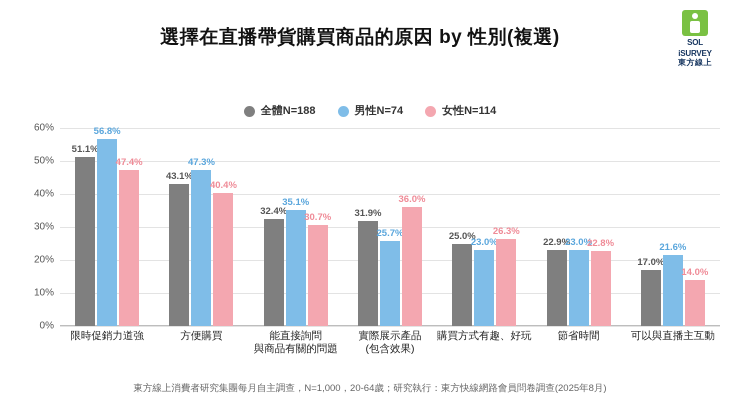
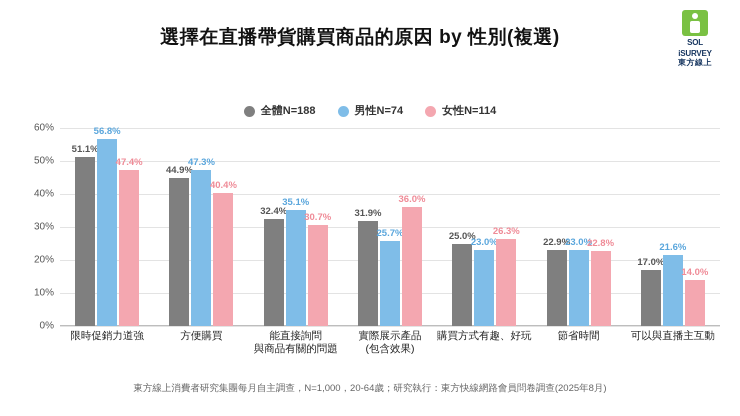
全體N=188/方便購買: 43.1% -> 44.9%
